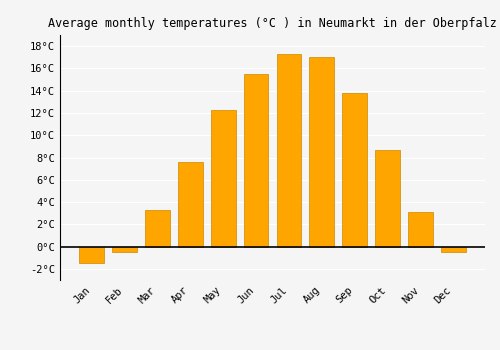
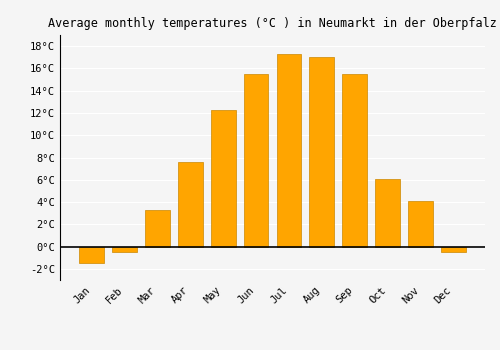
Sep: 13.8°C -> 15.5°C
Oct: 8.7°C -> 6.1°C
Nov: 3.1°C -> 4.1°C
